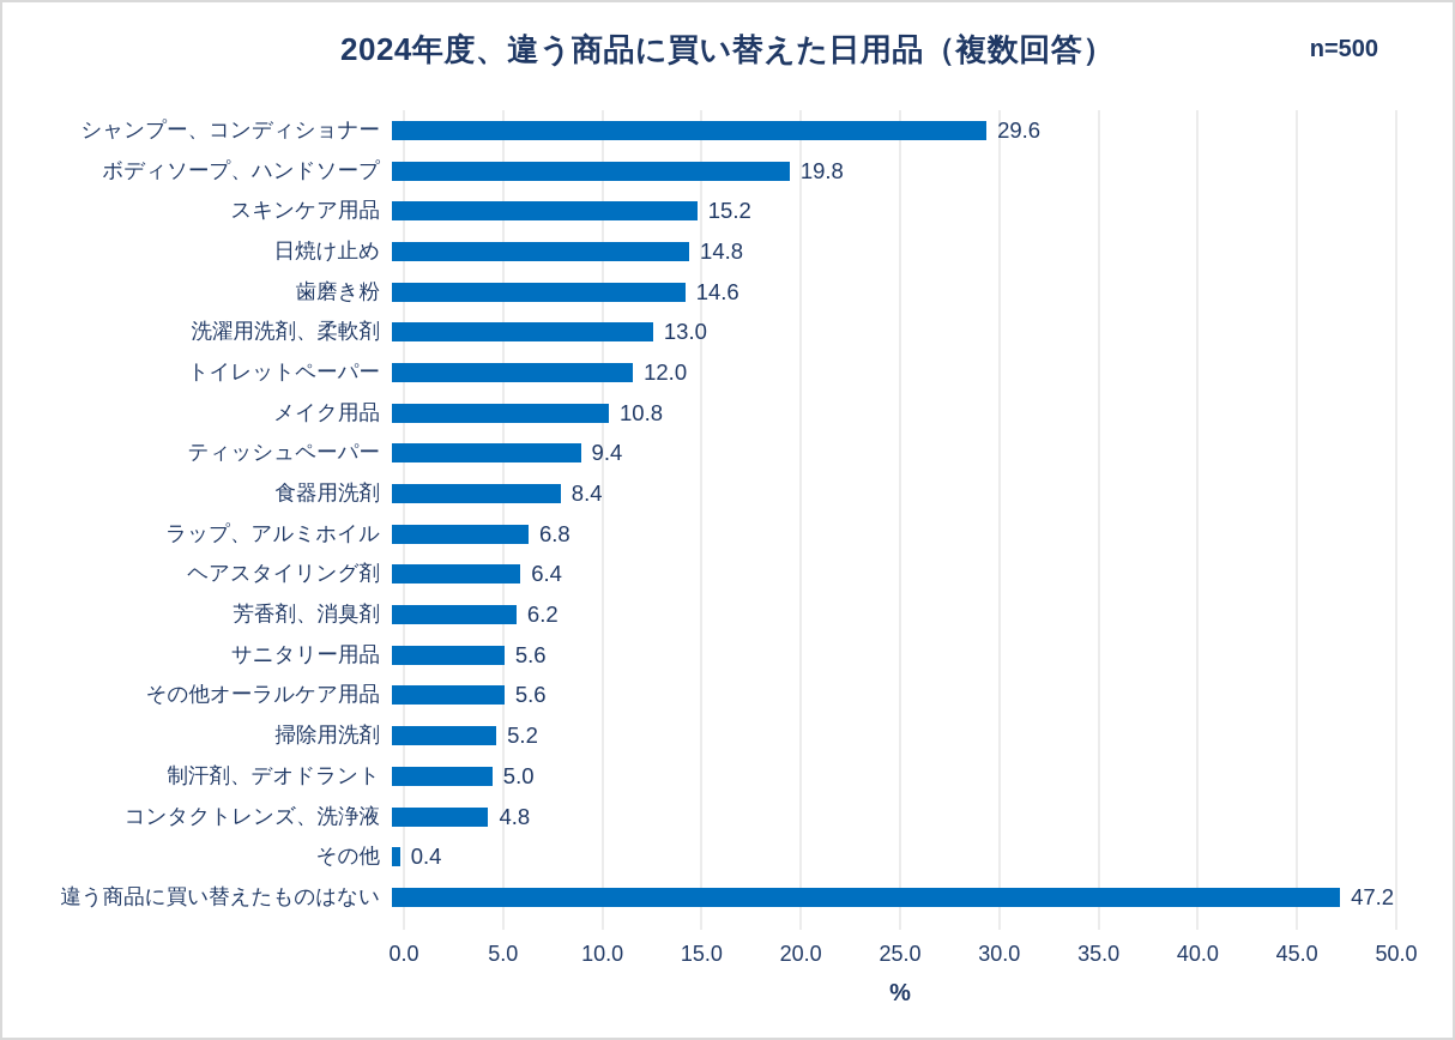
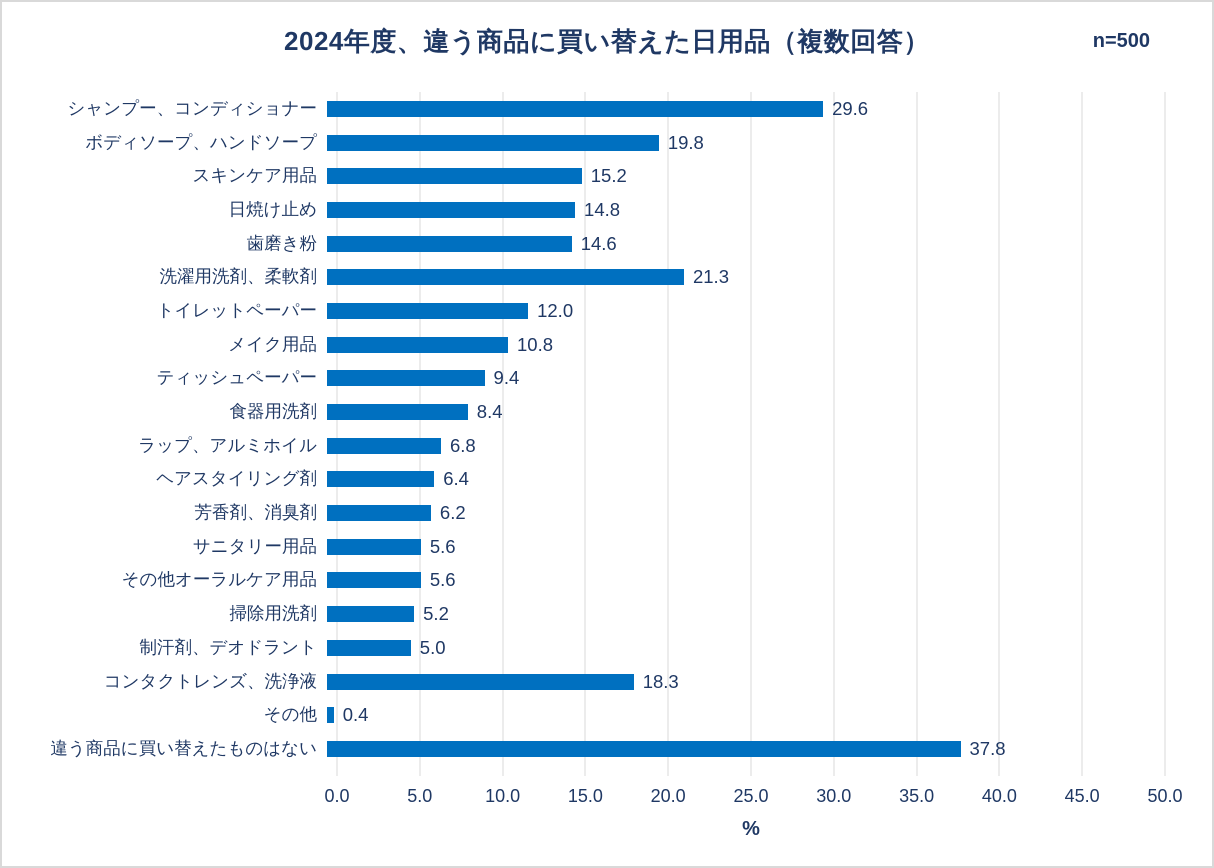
洗濯用洗剤、柔軟剤: 13.0 -> 21.3
コンタクトレンズ、洗浄液: 4.8 -> 18.3
違う商品に買い替えたものはない: 47.2 -> 37.8
